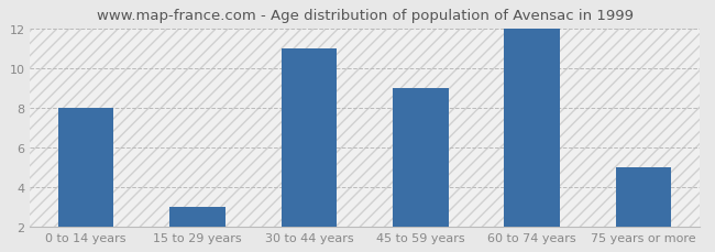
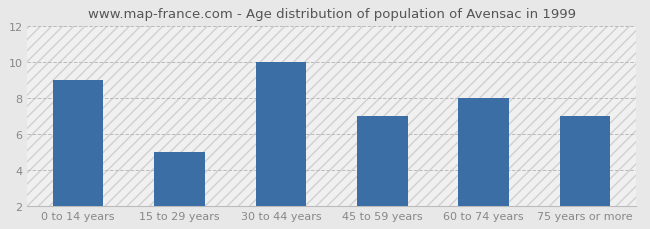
0 to 14 years: 8 -> 9
15 to 29 years: 3 -> 5
30 to 44 years: 11 -> 10
45 to 59 years: 9 -> 7
60 to 74 years: 12 -> 8
75 years or more: 5 -> 7
